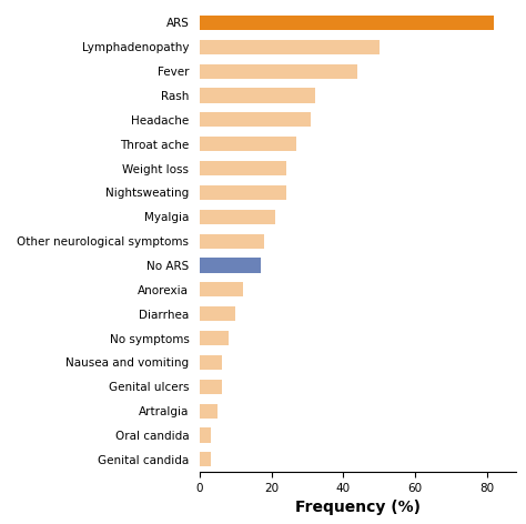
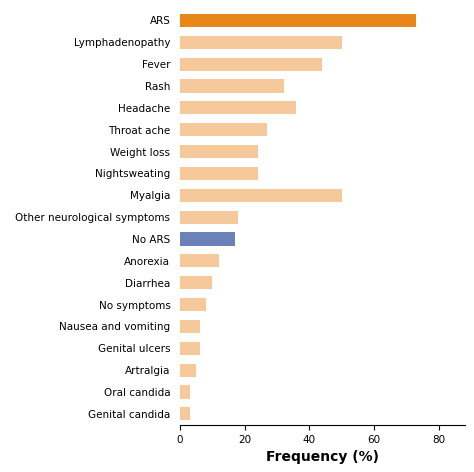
ARS: 82 -> 73
Headache: 31 -> 36
Myalgia: 21 -> 50
